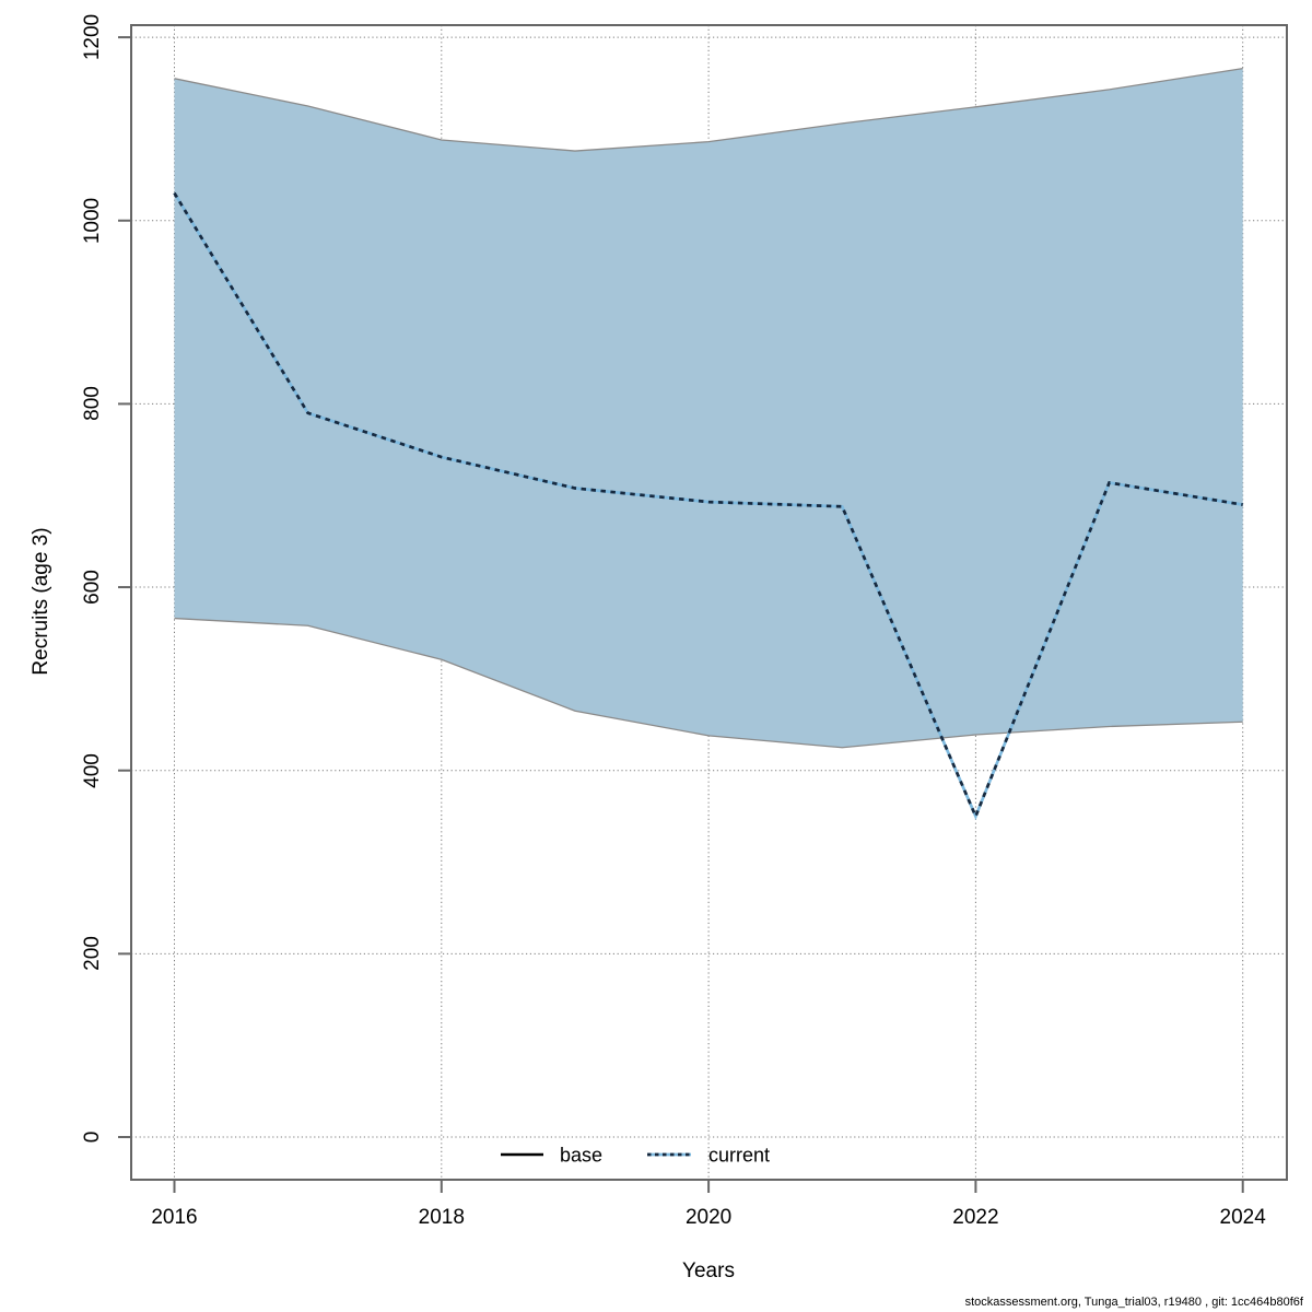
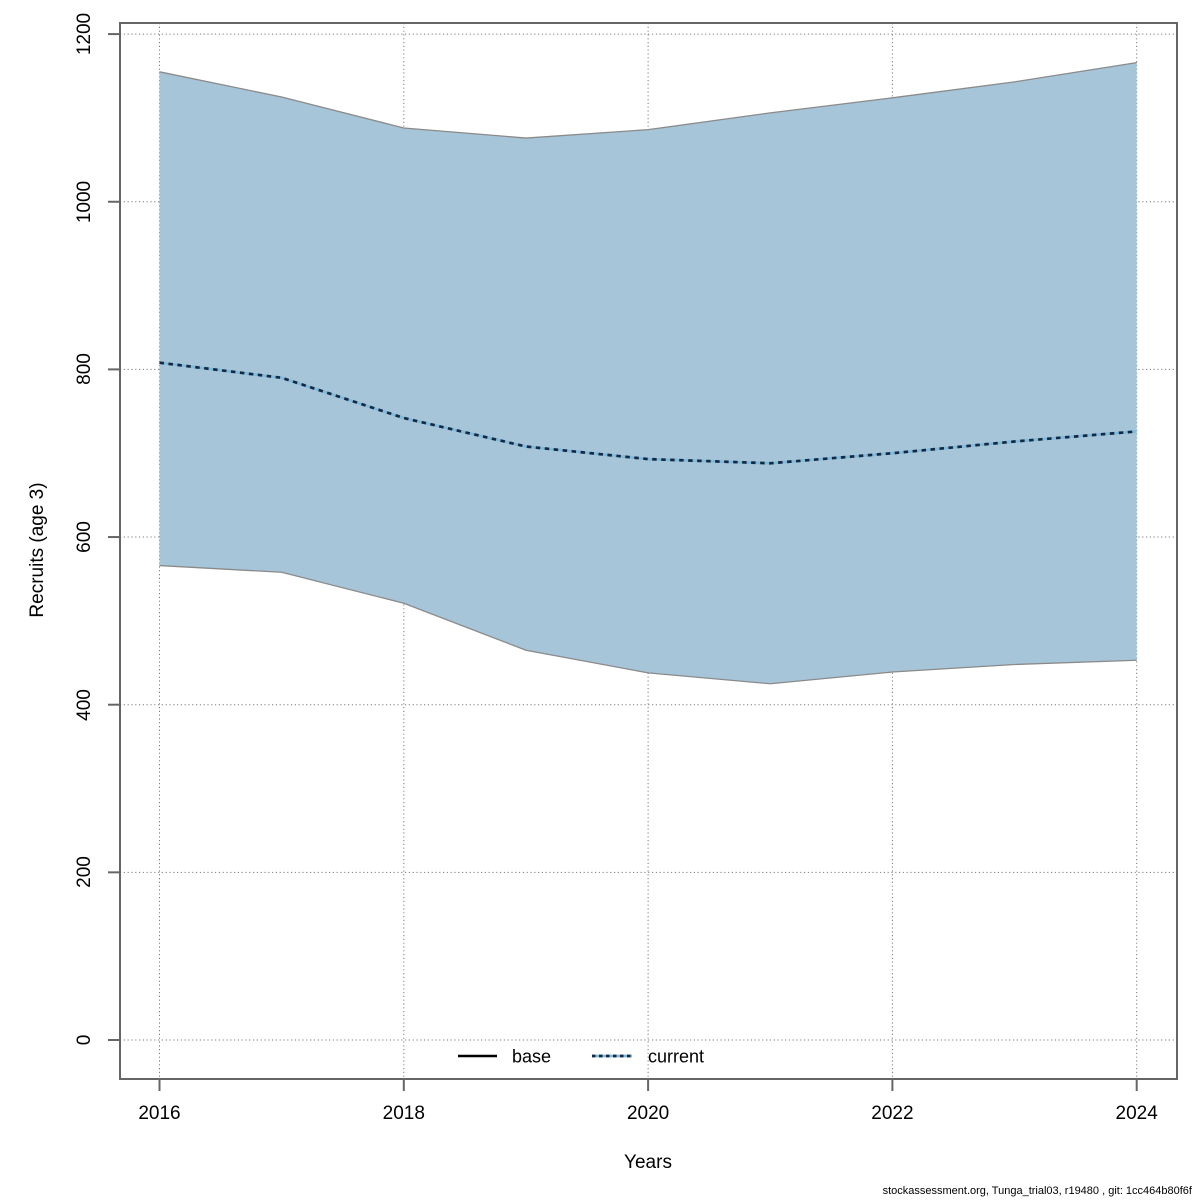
2016: 1030 -> 810
2022: 350 -> 700
2024: 690 -> 730
